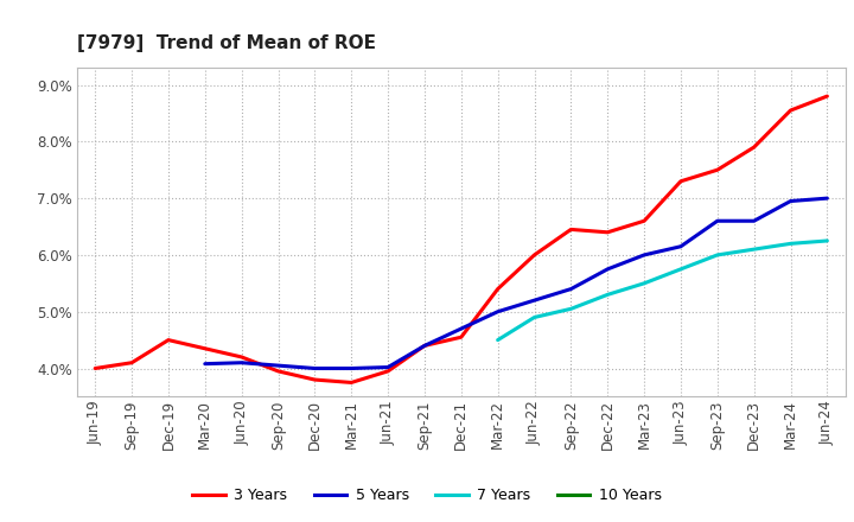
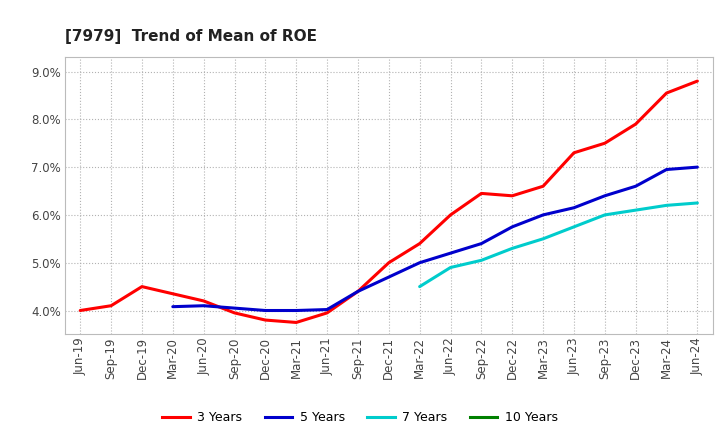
3 Years/Dec-21: 4.55% -> 5.00%
5 Years/Sep-23: 6.60% -> 6.40%
